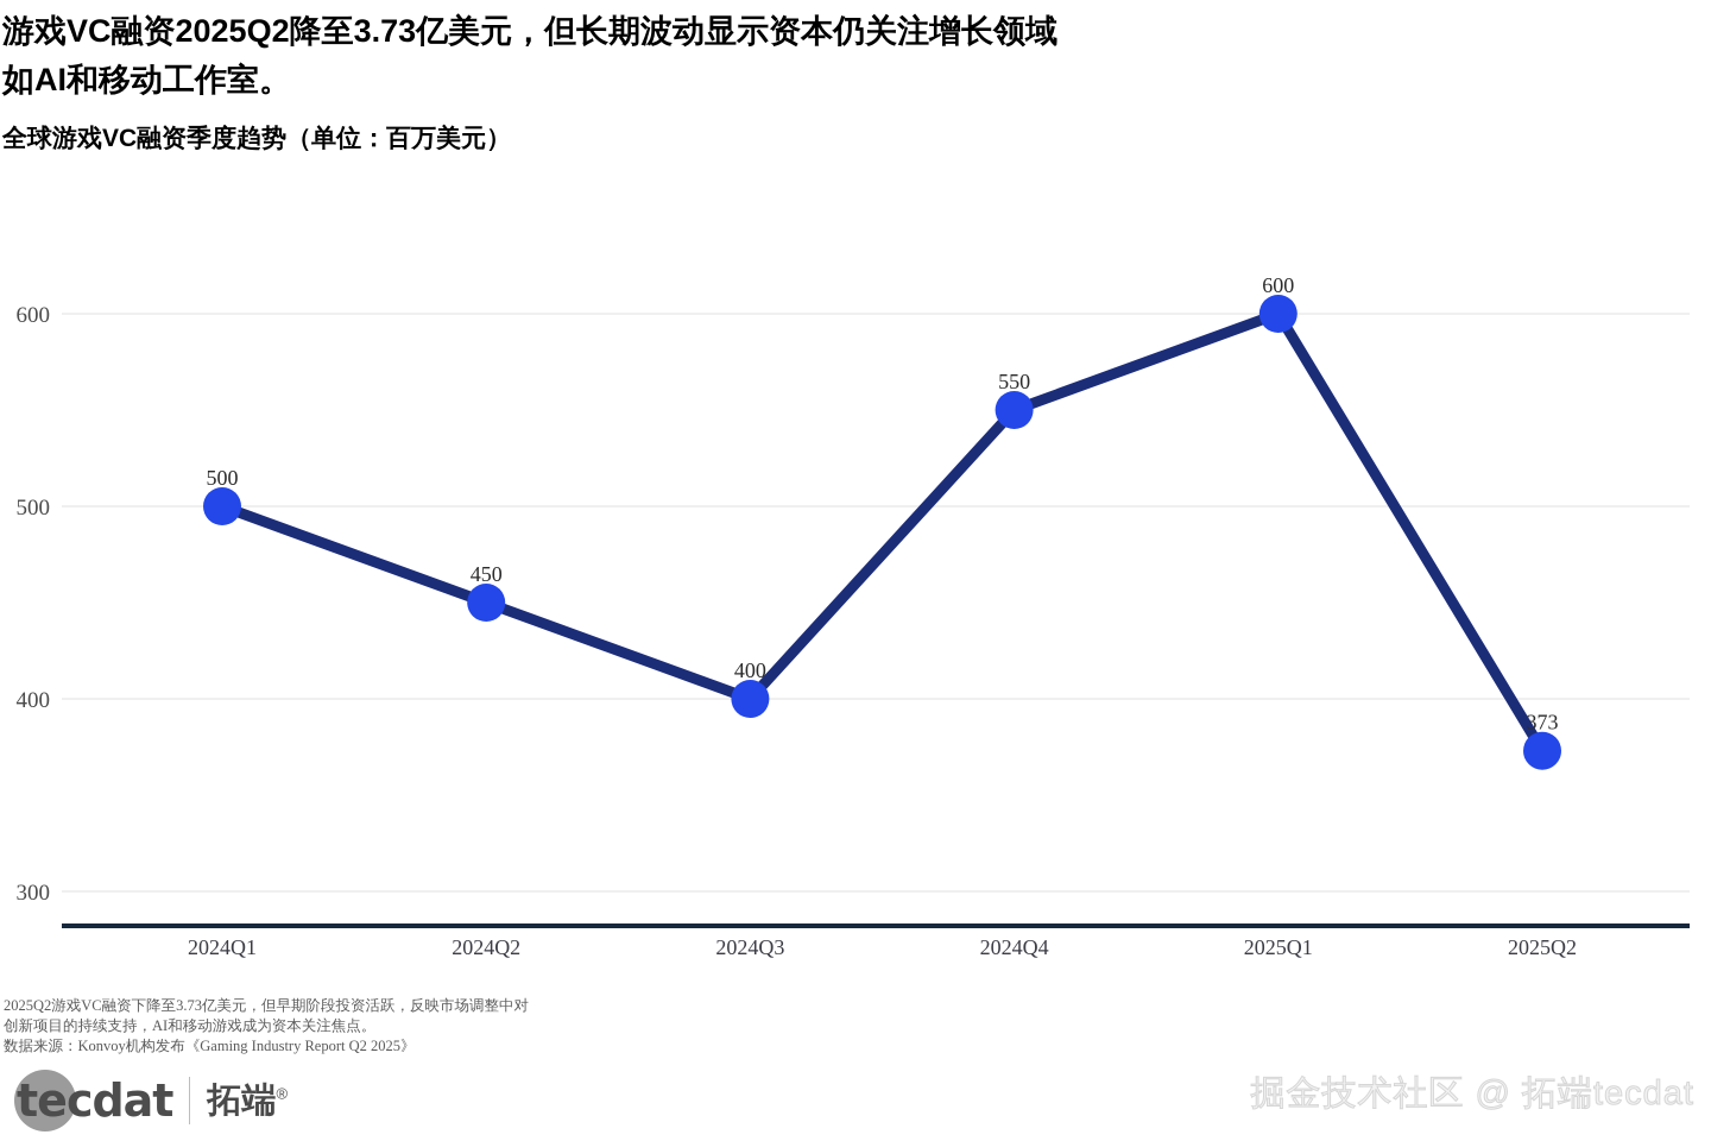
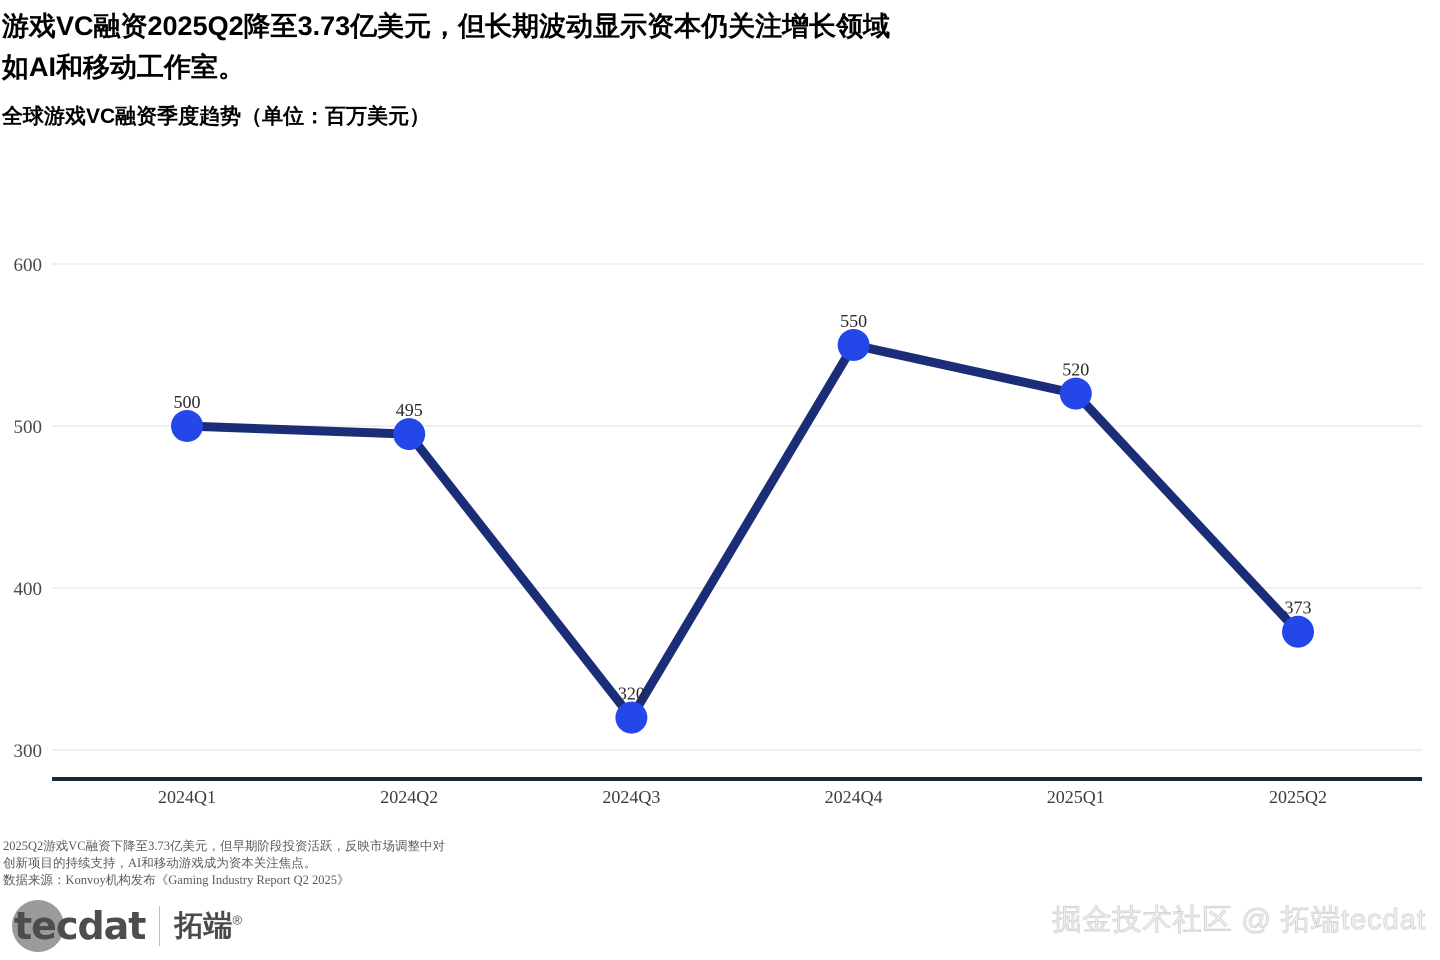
2024Q2: 450 -> 495
2024Q3: 400 -> 320
2025Q1: 600 -> 520
